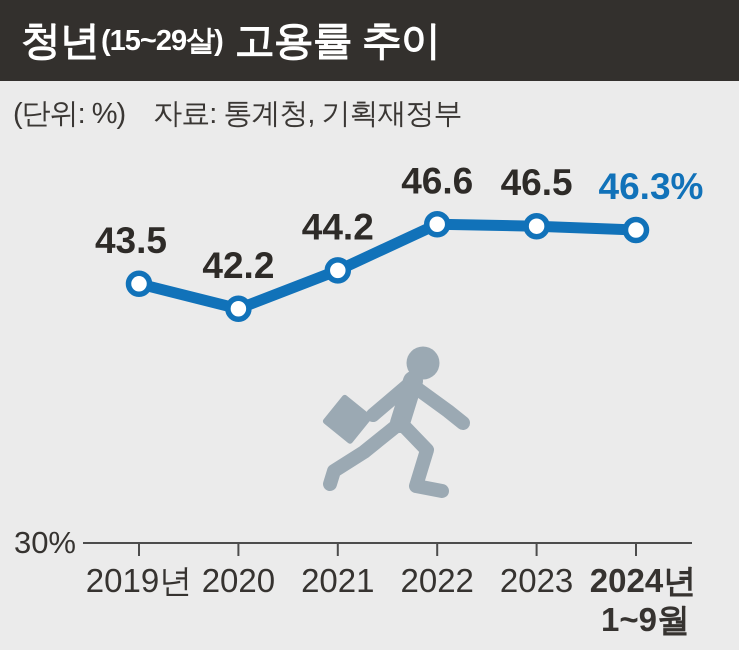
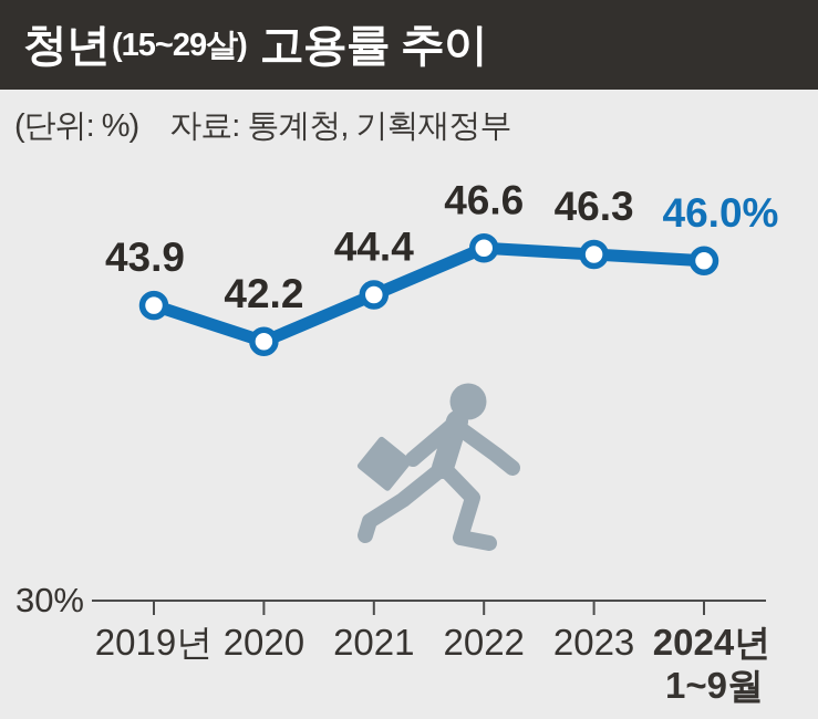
2019년: 43.5 -> 43.9
2021: 44.2 -> 44.4
2023: 46.5 -> 46.3
2024년: 46.3% -> 46.0%
